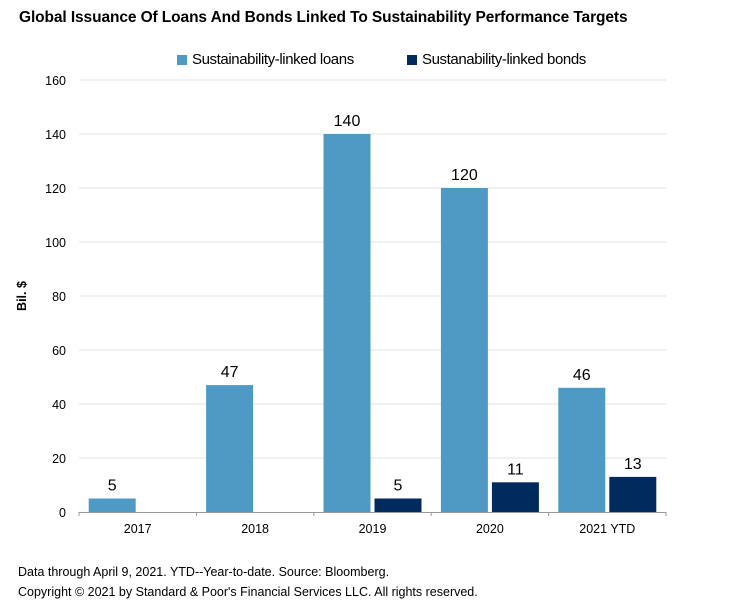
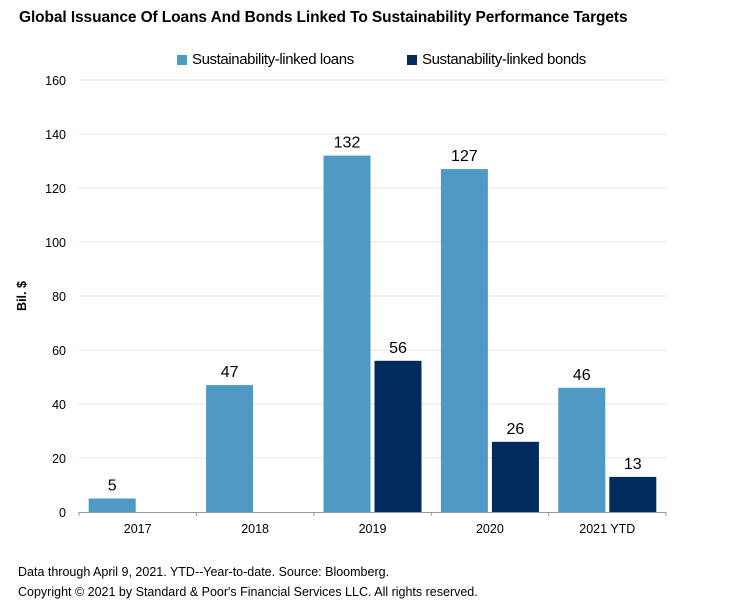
Sustainability-linked loans/2019: 140 -> 132
Sustanability-linked bonds/2019: 5 -> 56
Sustainability-linked loans/2020: 120 -> 127
Sustanability-linked bonds/2020: 11 -> 26
